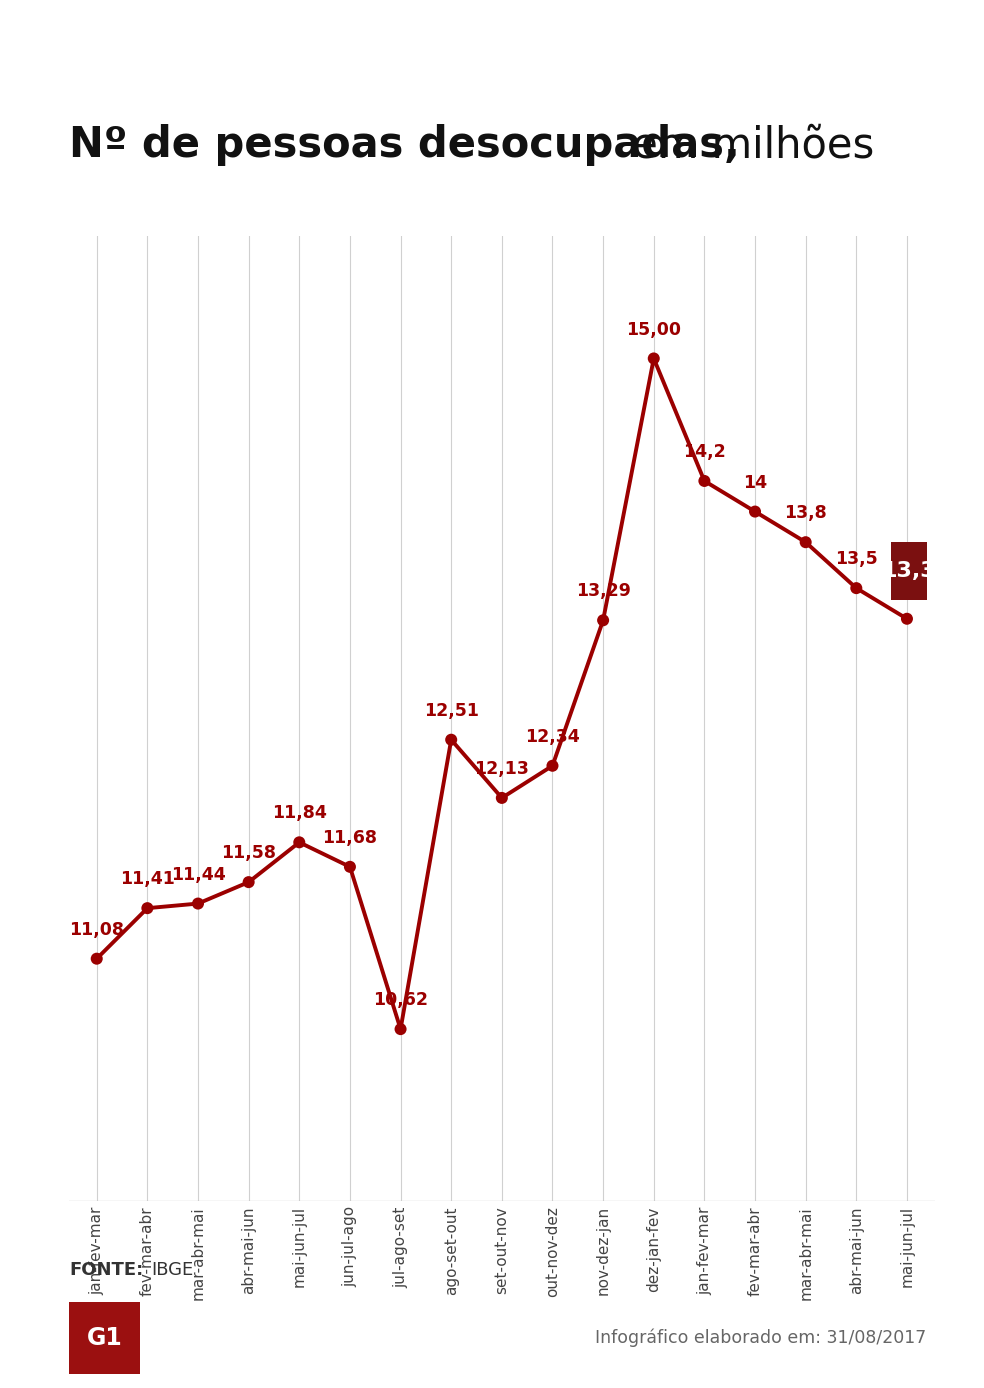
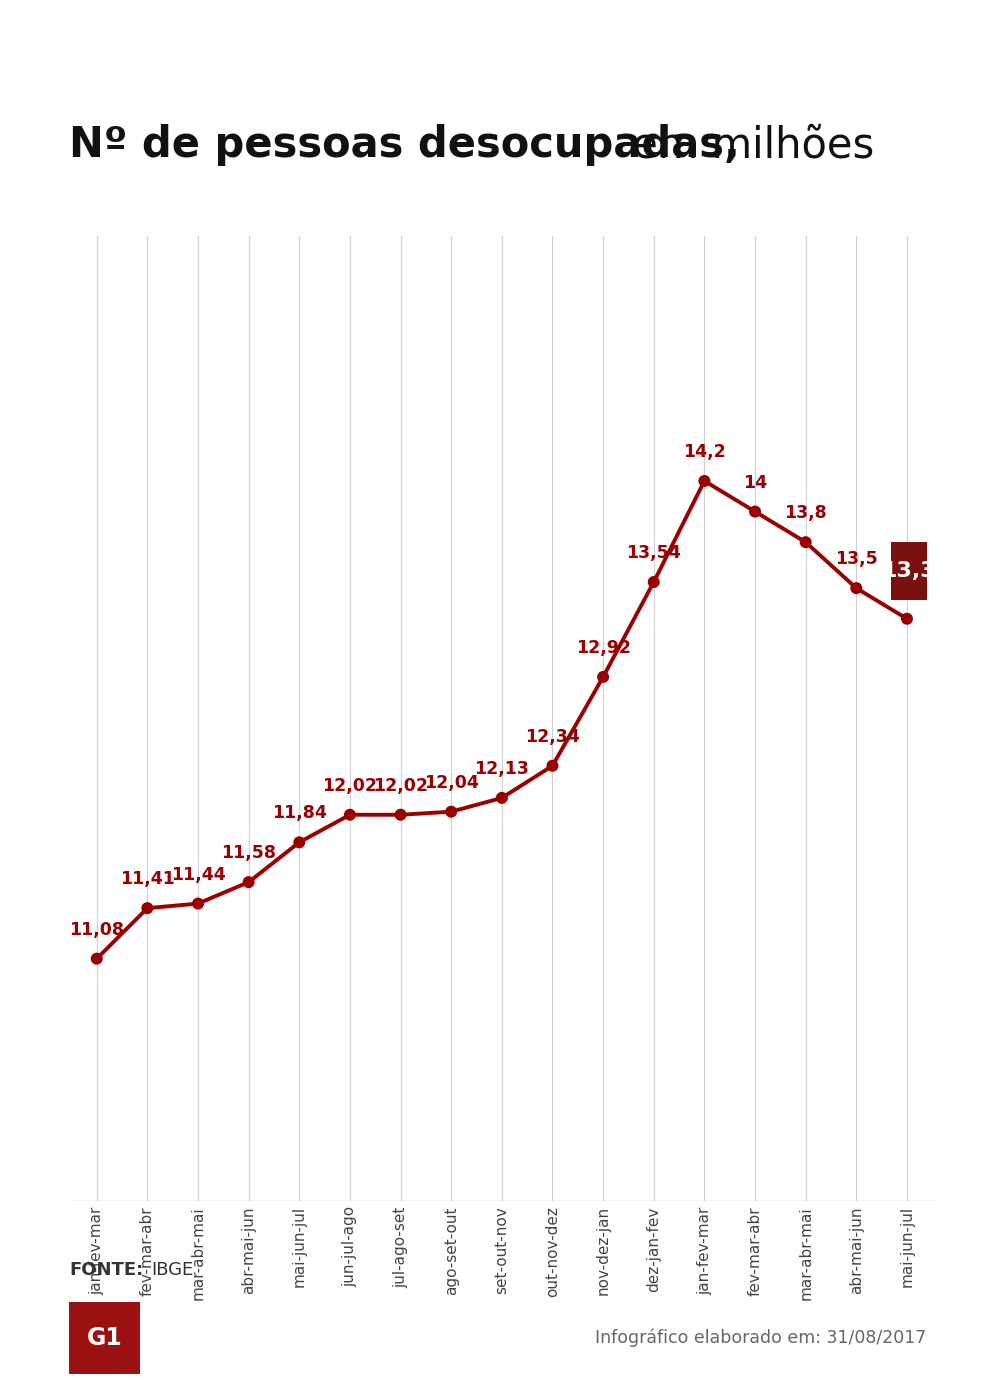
jun-jul-ago: 11,68 -> 12,02
jul-ago-set: 10,62 -> 12,02
ago-set-out: 12,51 -> 12,04
nov-dez-jan: 13,29 -> 12,92
dez-jan-fev: 15,00 -> 13,54
